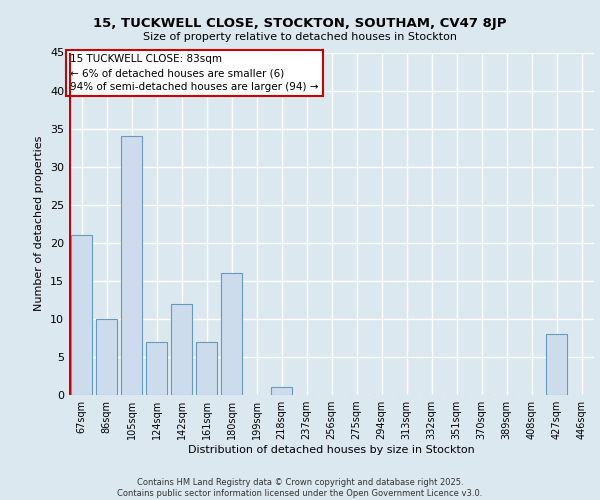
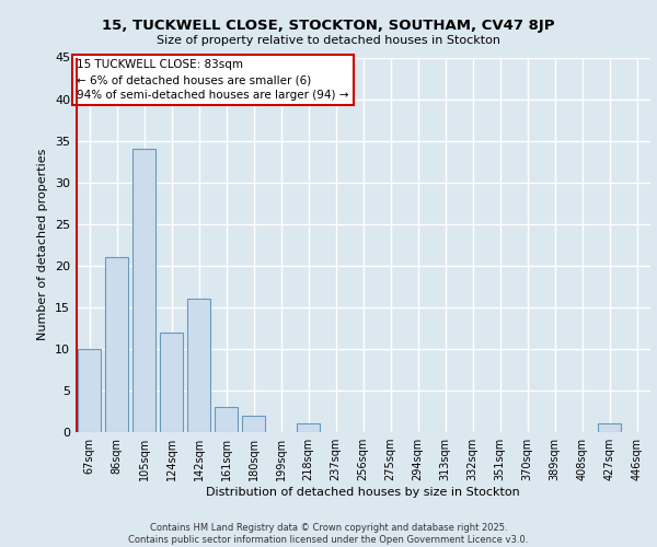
67sqm: 21 -> 10
86sqm: 10 -> 21
124sqm: 7 -> 12
142sqm: 12 -> 16
161sqm: 7 -> 3
180sqm: 16 -> 2
427sqm: 8 -> 1
